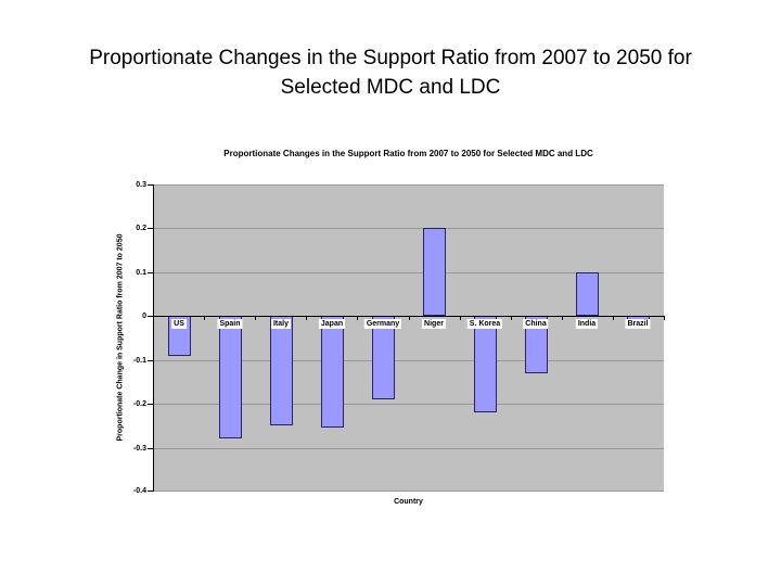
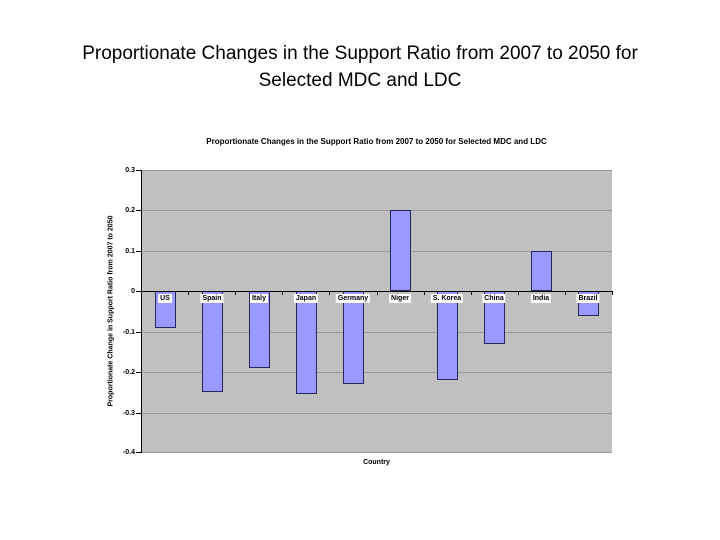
Spain: -0.28 -> -0.25
Italy: -0.25 -> -0.19
Germany: -0.19 -> -0.23
Brazil: -0.01 -> -0.06
